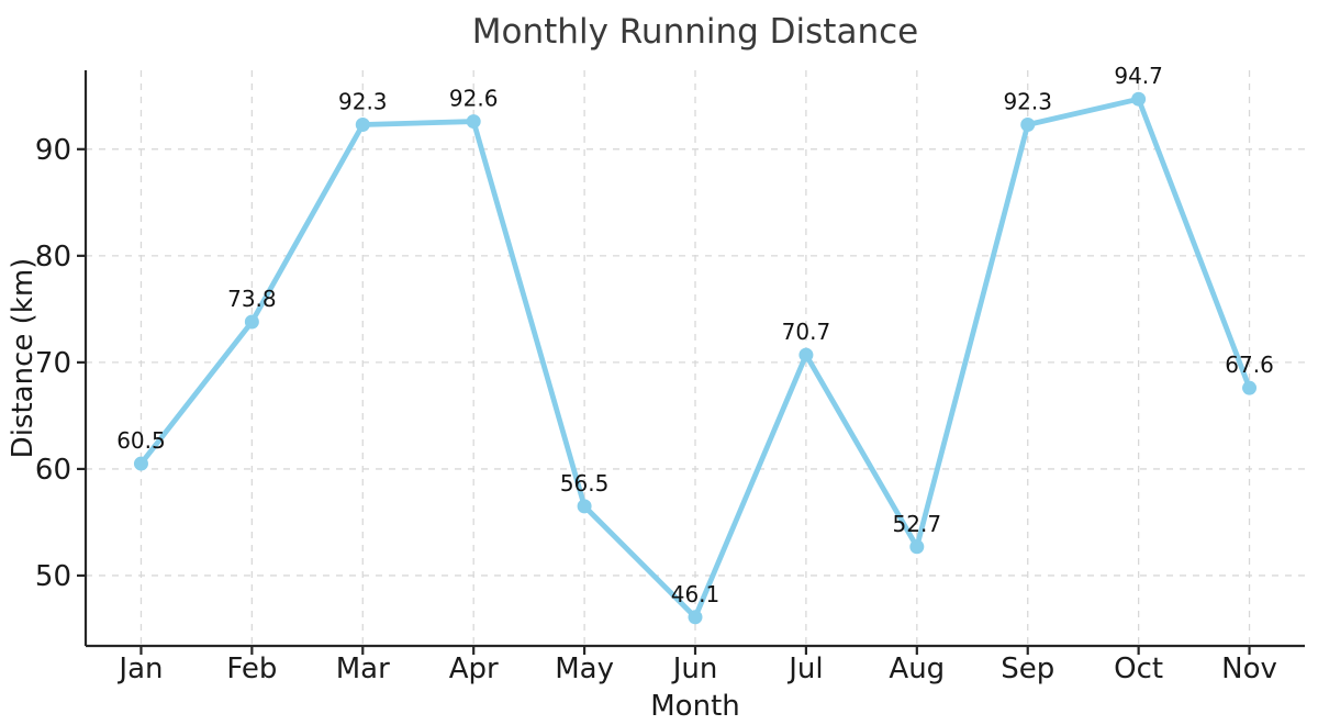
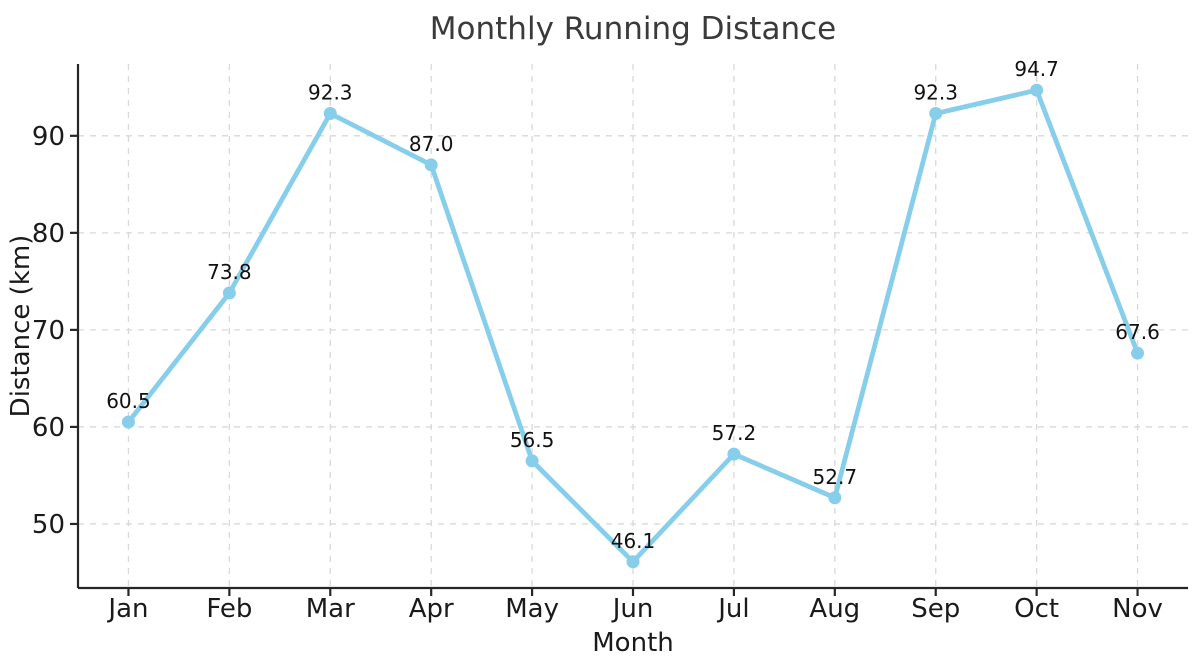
Apr: 92.6 -> 87.0
Jul: 70.7 -> 57.2
